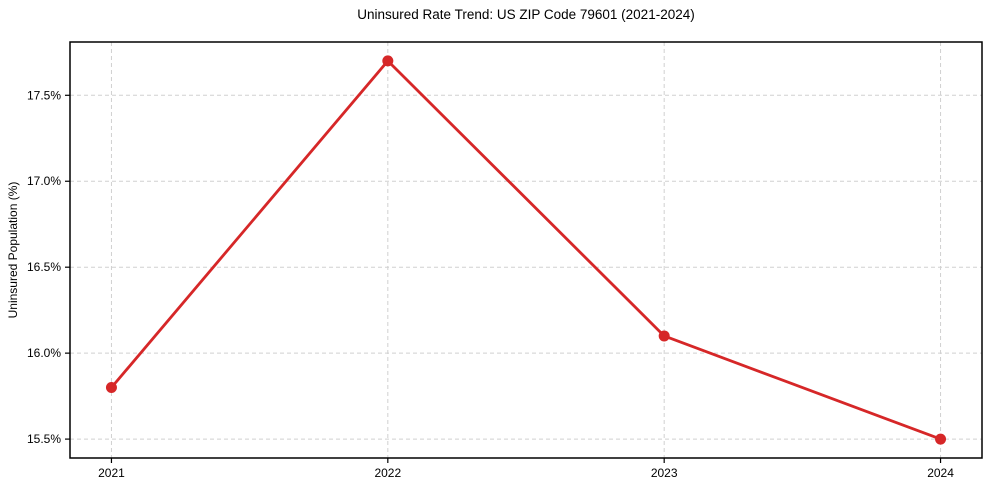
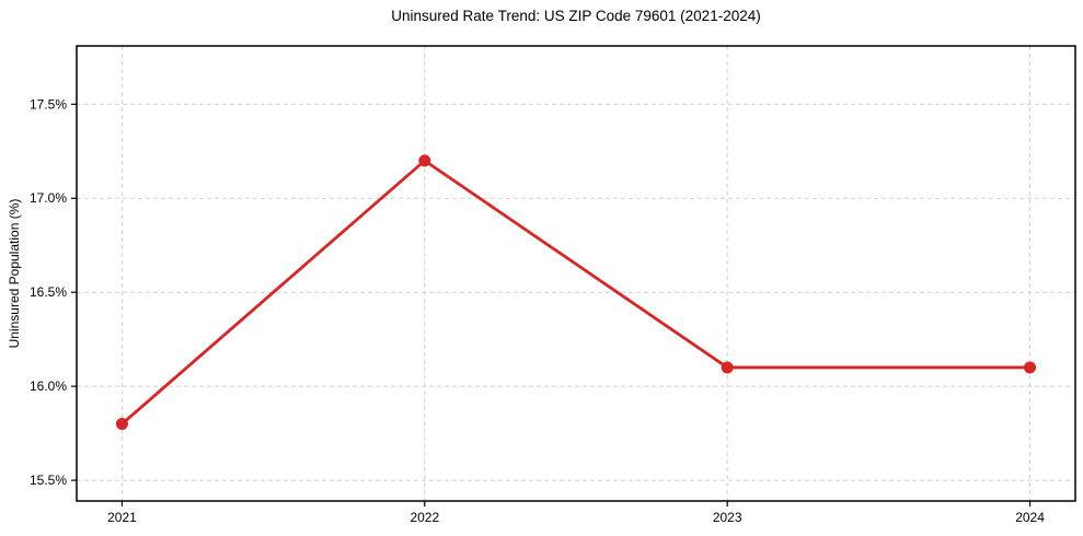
2022: 17.7% -> 17.2%
2024: 15.5% -> 16.1%
